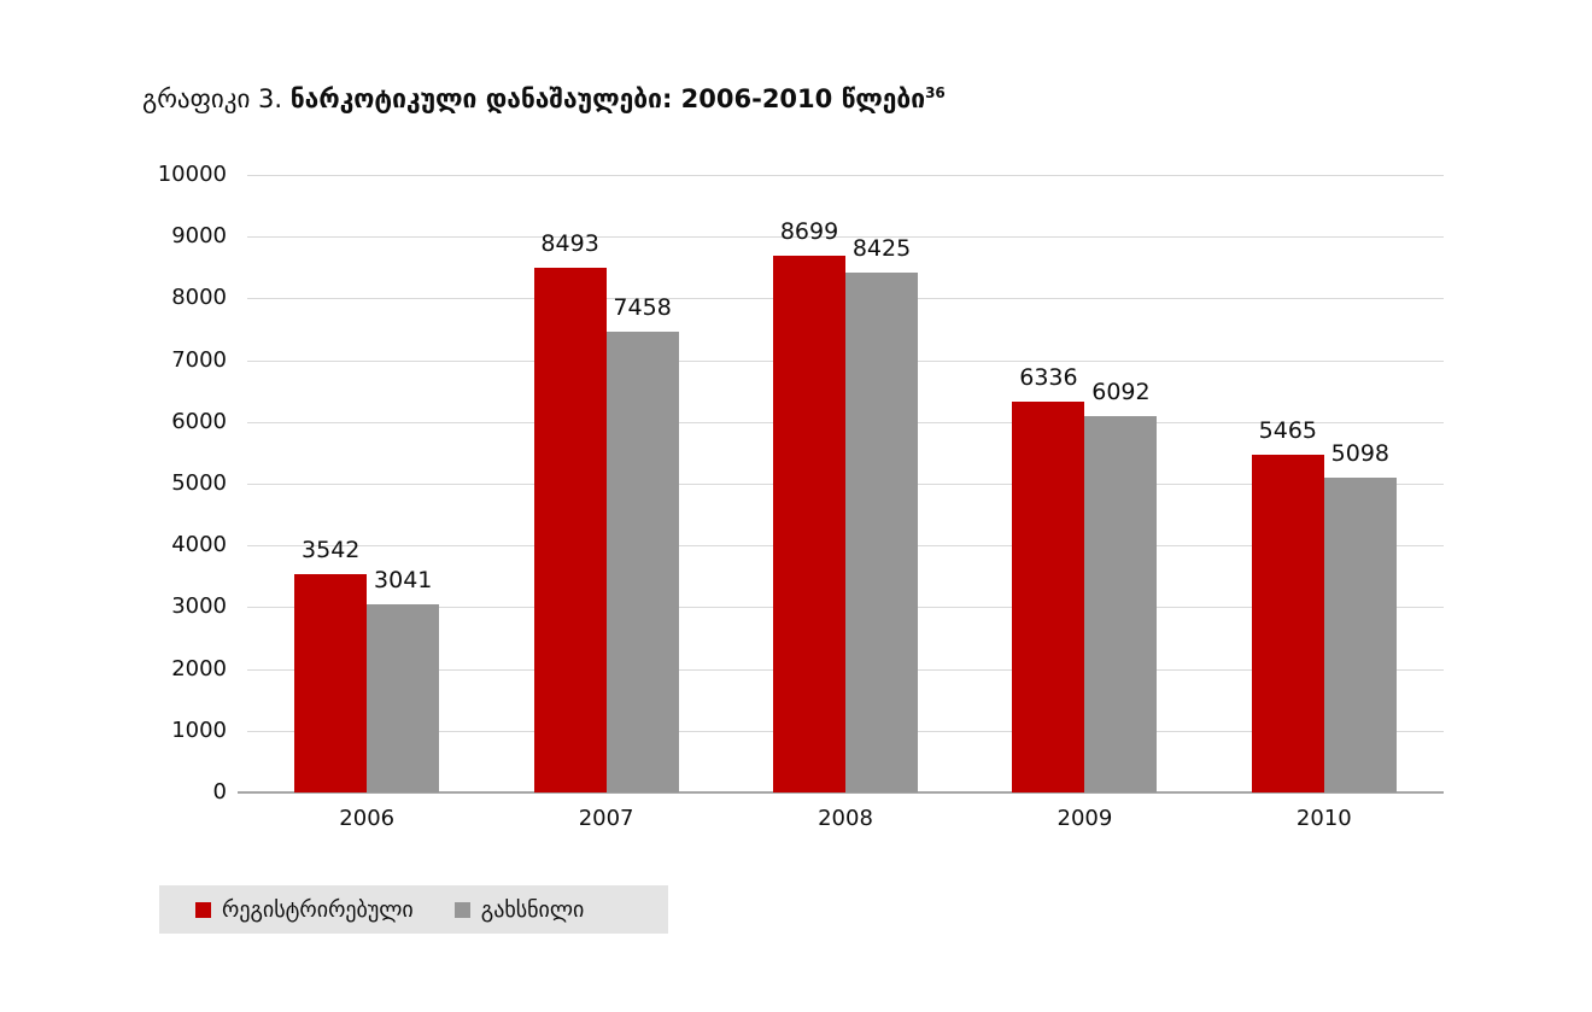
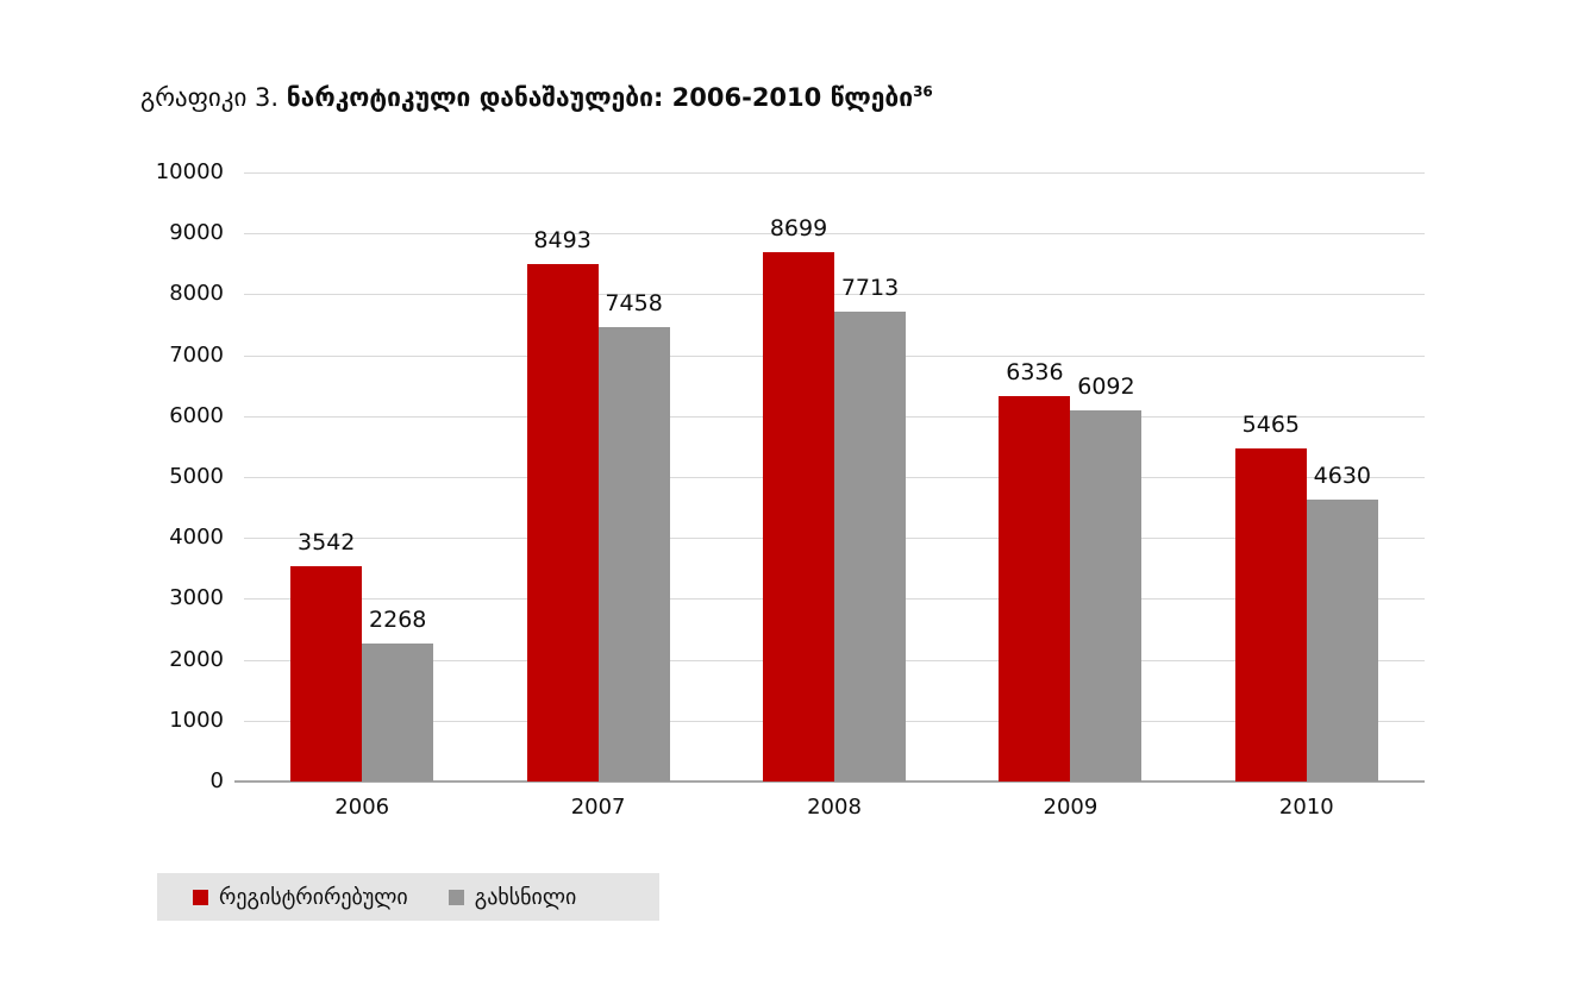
გახსნილი/2006: 3041 -> 2268
გახსნილი/2008: 8425 -> 7713
გახსნილი/2010: 5098 -> 4630
